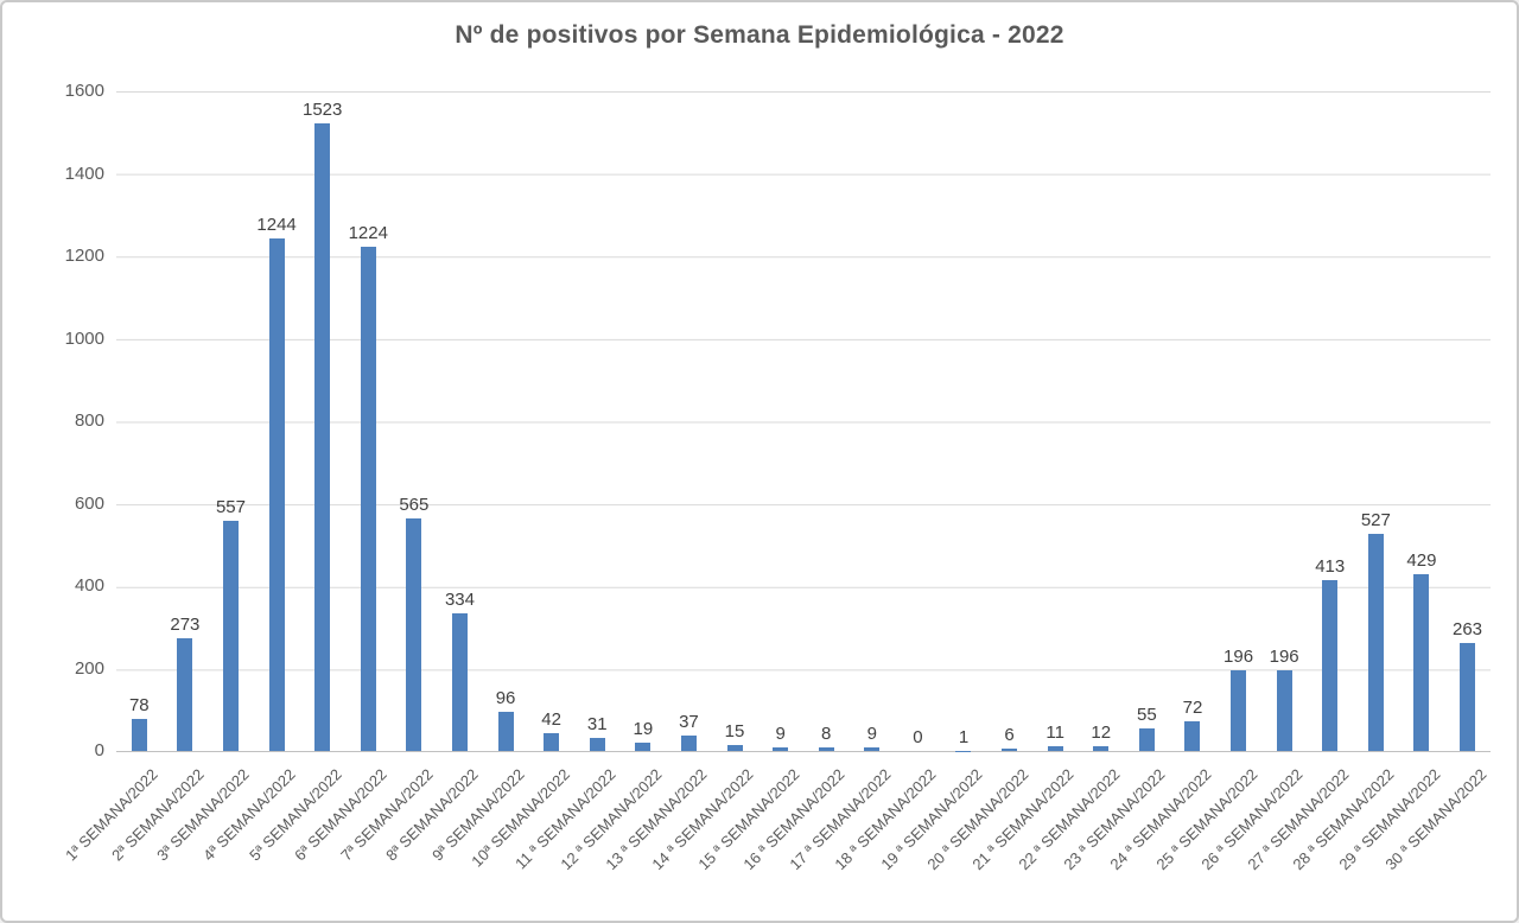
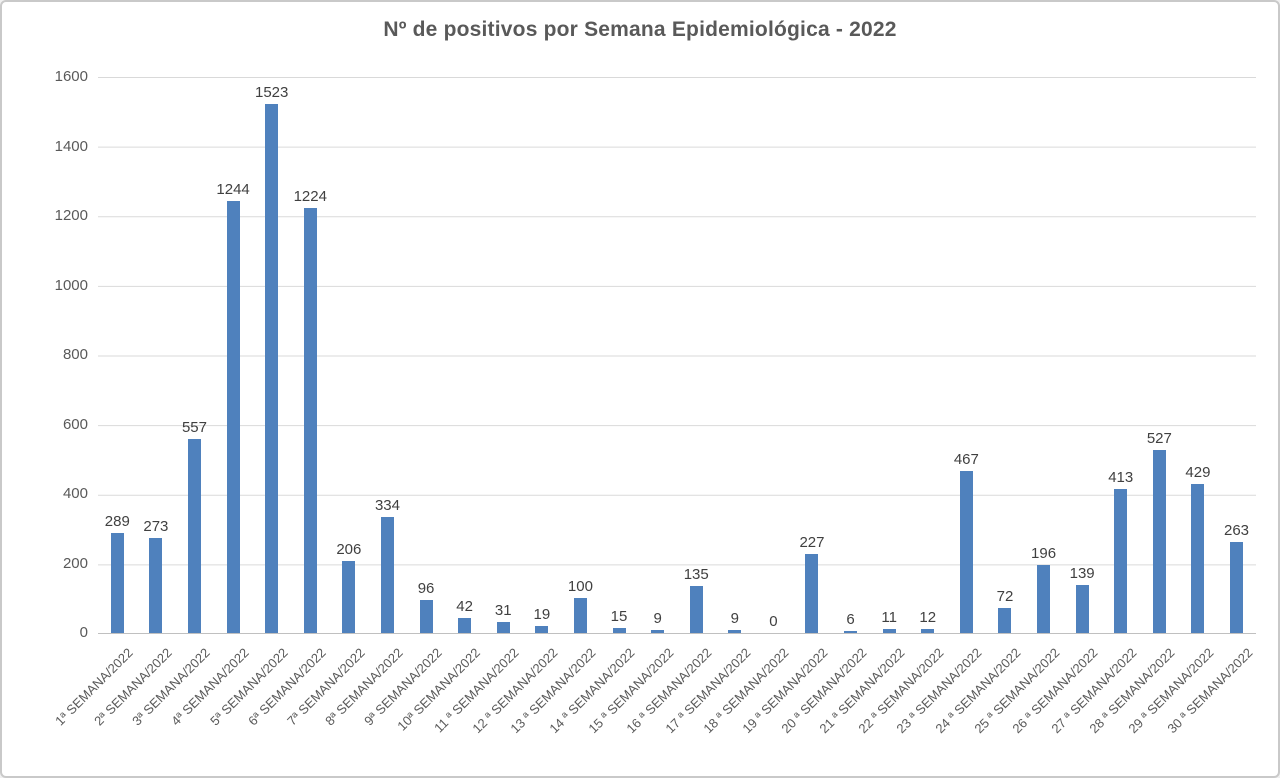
1ª SEMANA/2022: 78 -> 289
7ª SEMANA/2022: 565 -> 206
13 ª SEMANA/2022: 37 -> 100
16 ª SEMANA/2022: 8 -> 135
19 ª SEMANA/2022: 1 -> 227
23 ª SEMANA/2022: 55 -> 467
26 ª SEMANA/2022: 196 -> 139
